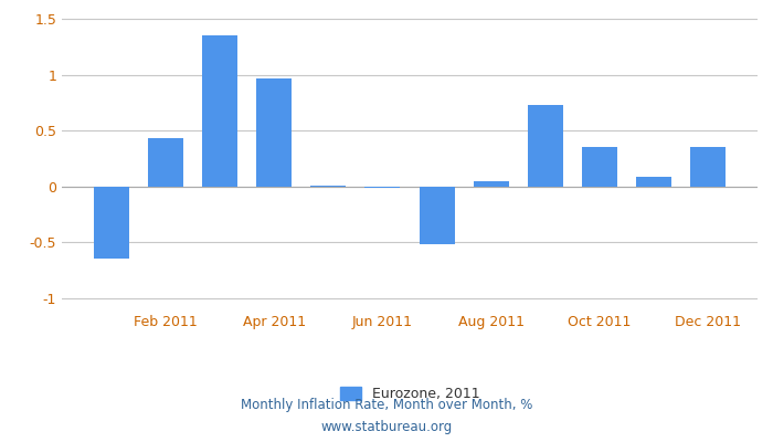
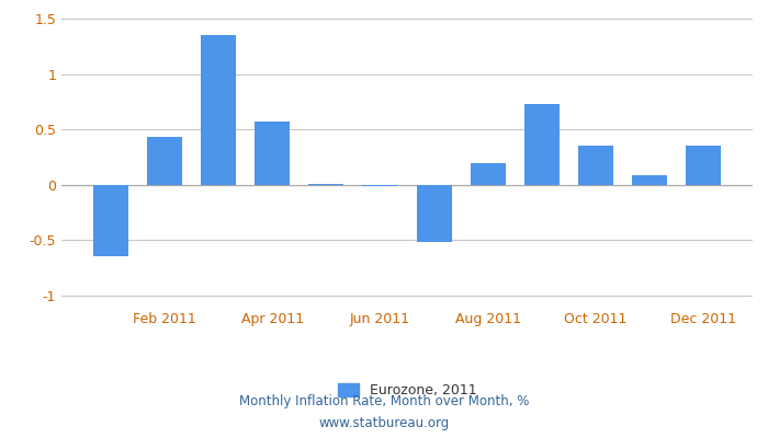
Apr 2011: 0.97 -> 0.57
Aug 2011: 0.05 -> 0.20
